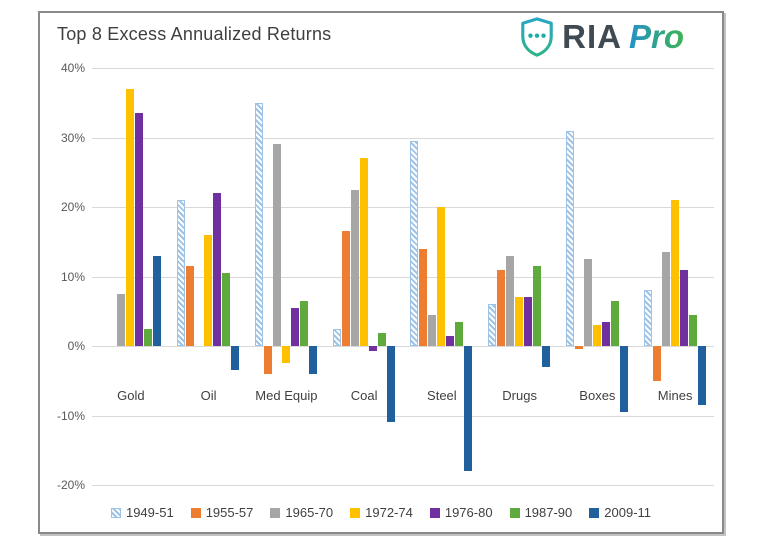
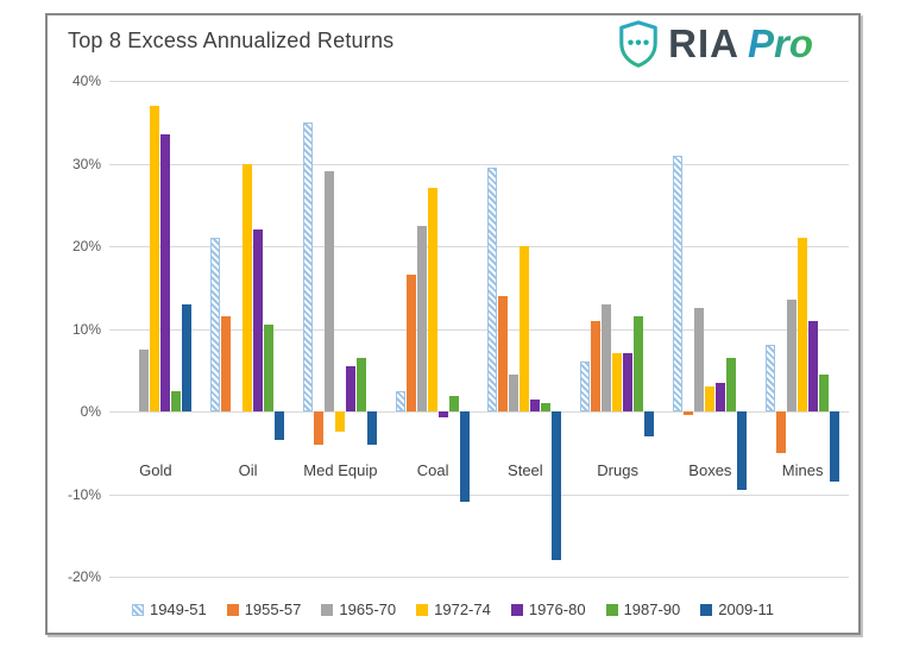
1972-74/Oil: 16% -> 30%
1987-90/Steel: 4% -> 1%
